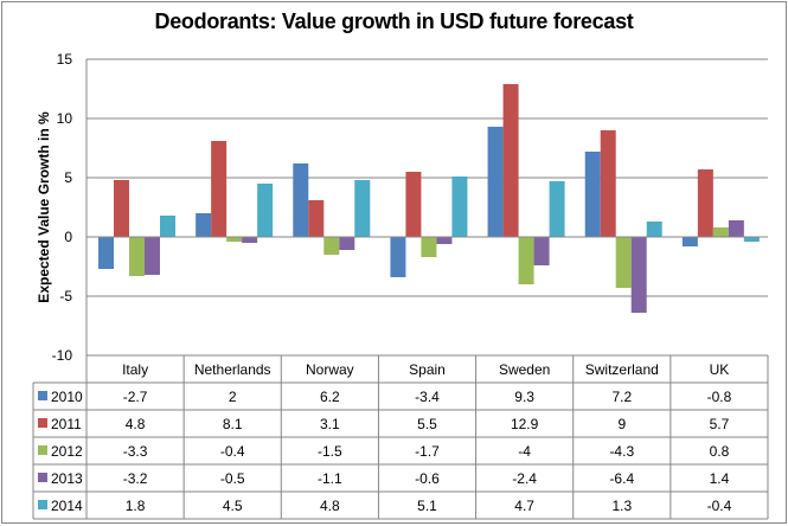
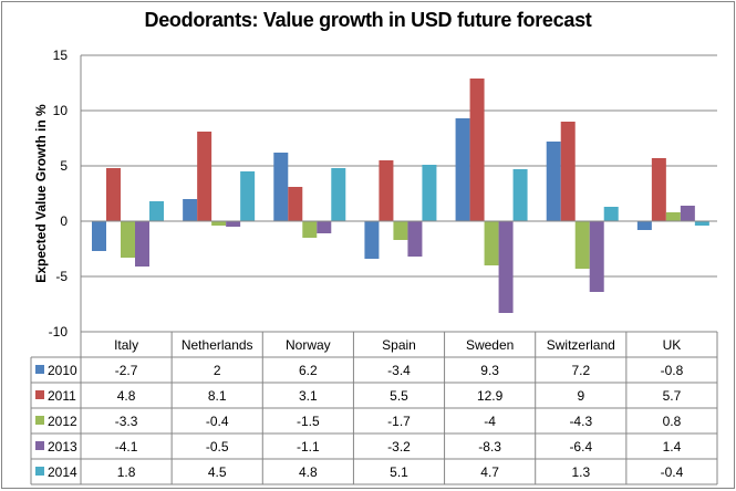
2013/Italy: -3.2 -> -4.1
2013/Spain: -0.6 -> -3.2
2013/Sweden: -2.4 -> -8.3
